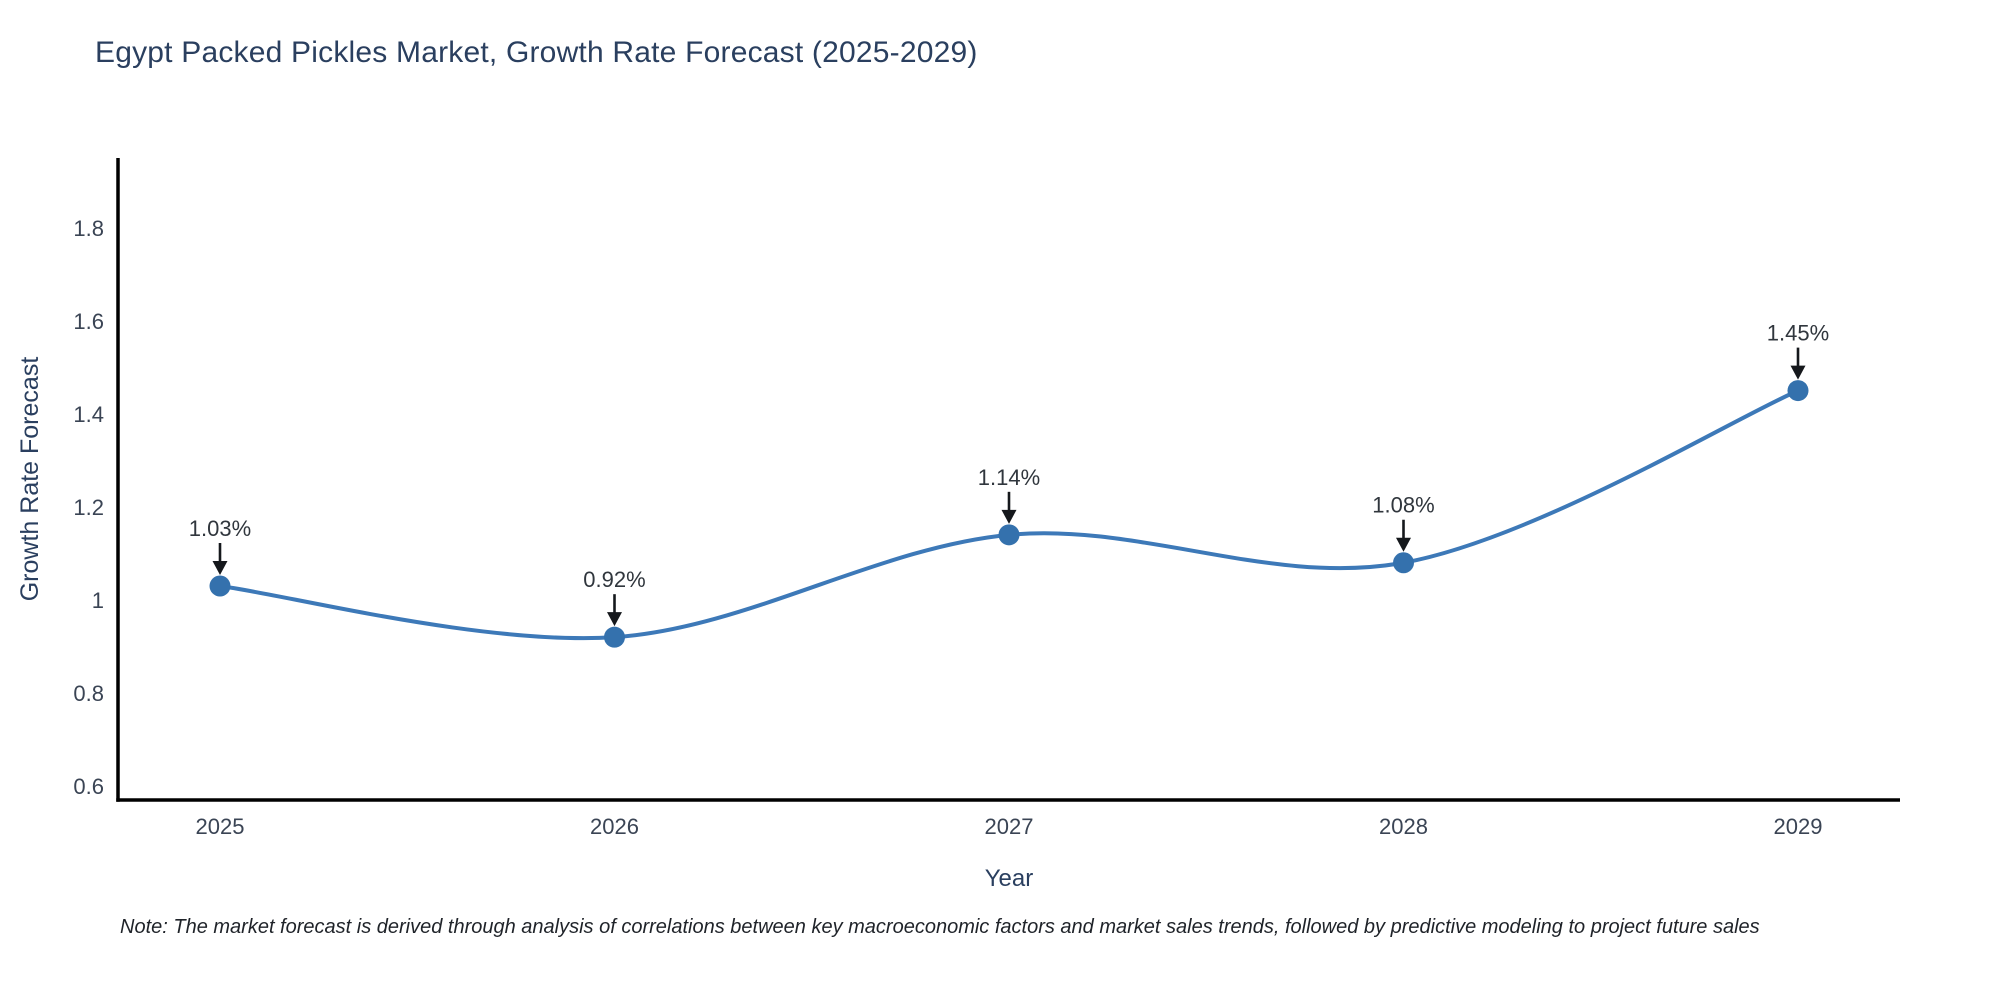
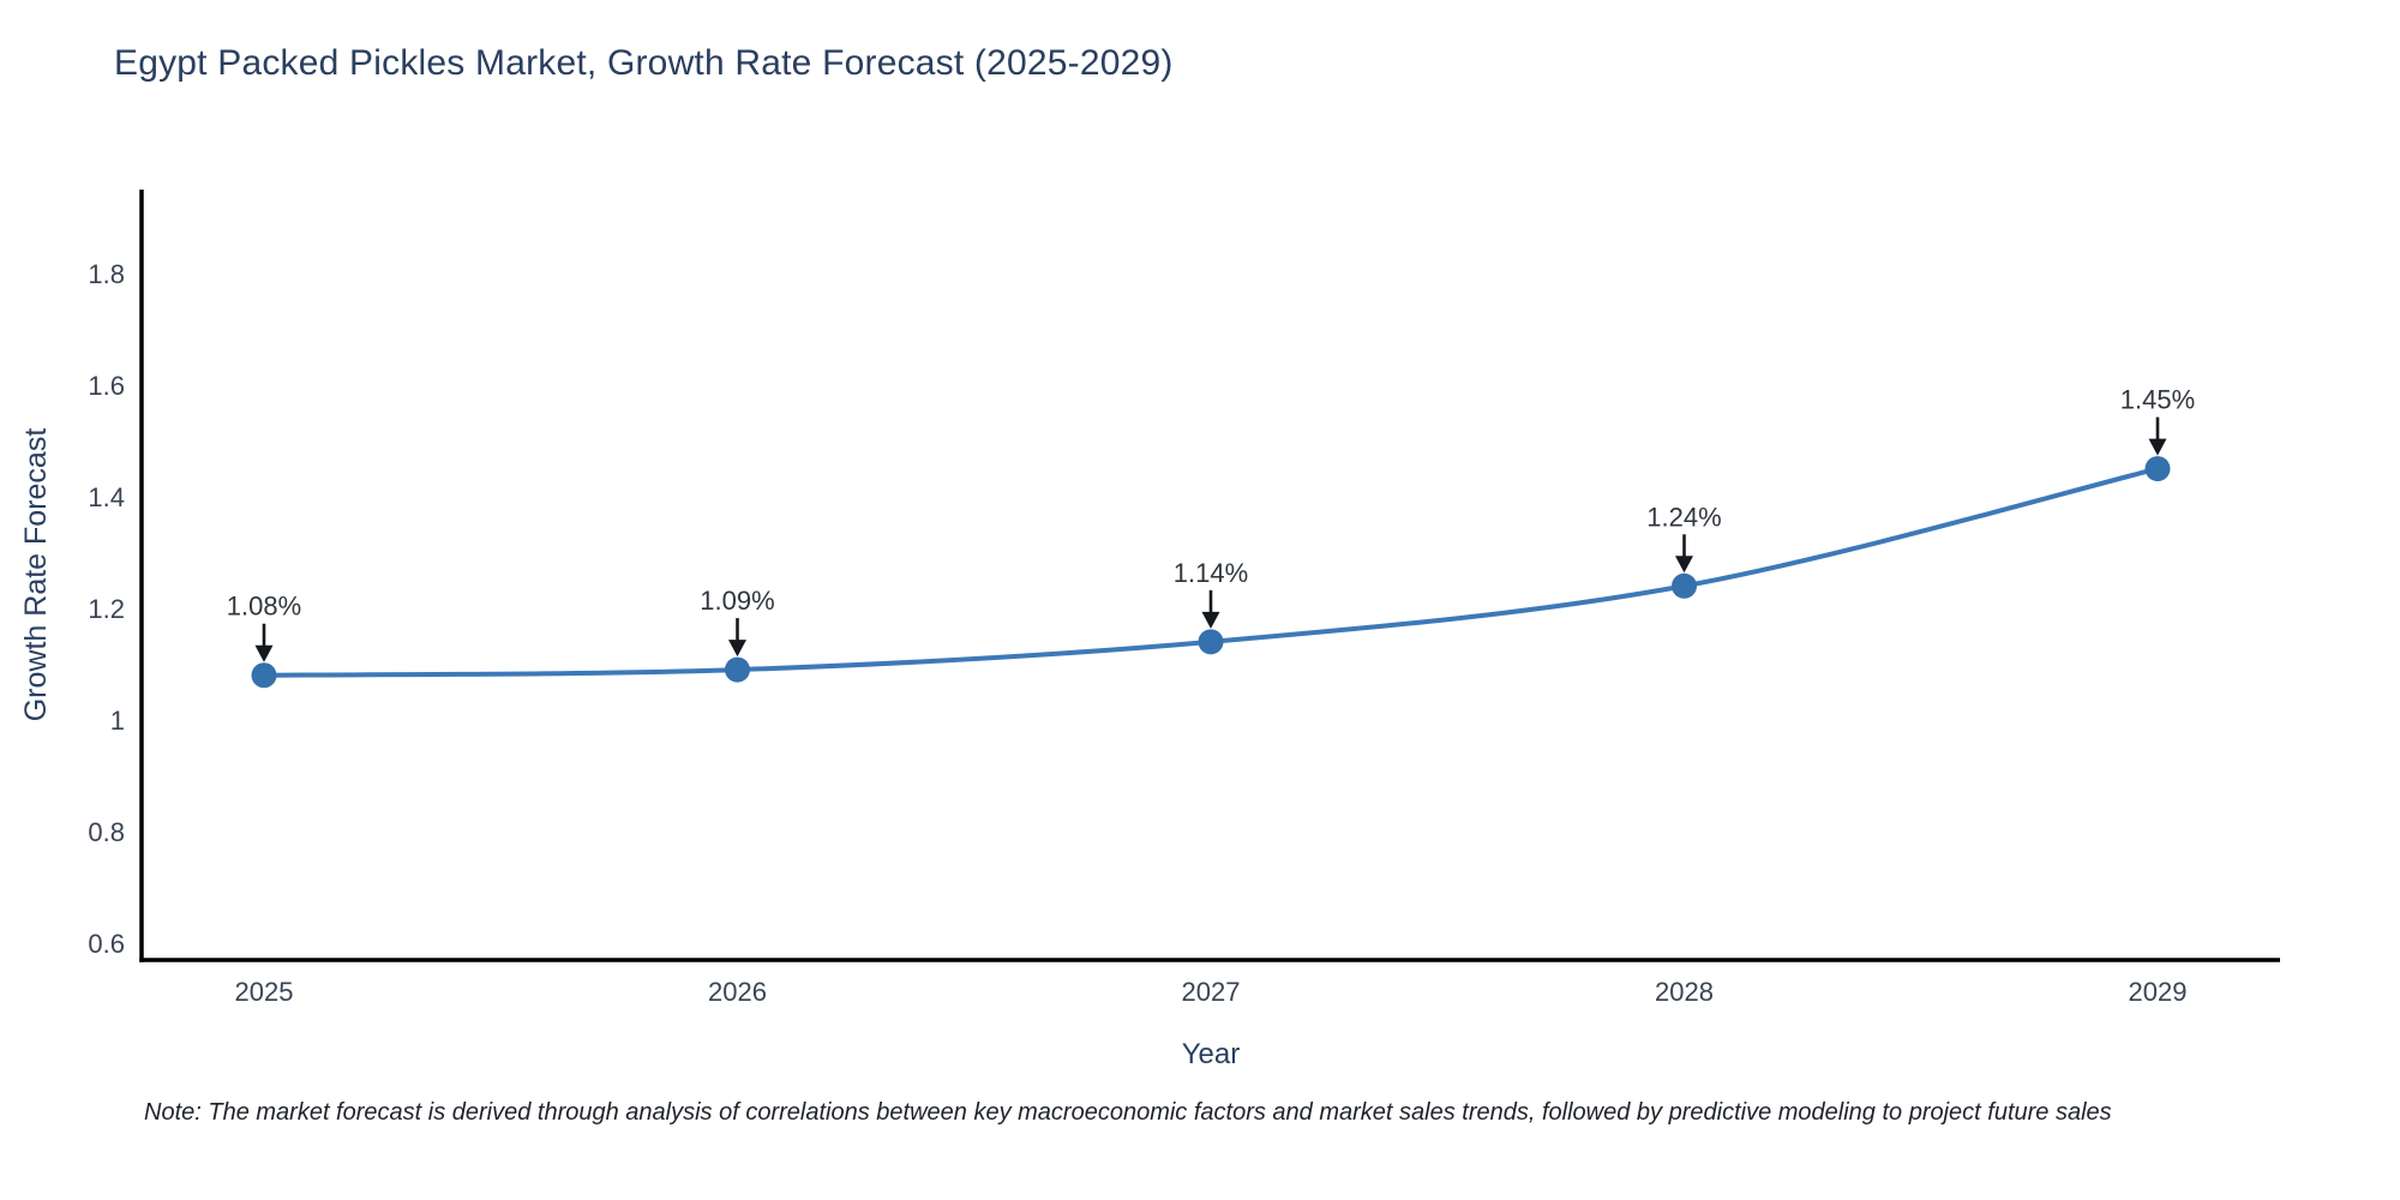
2025: 1.03% -> 1.08%
2026: 0.92% -> 1.09%
2028: 1.08% -> 1.24%
